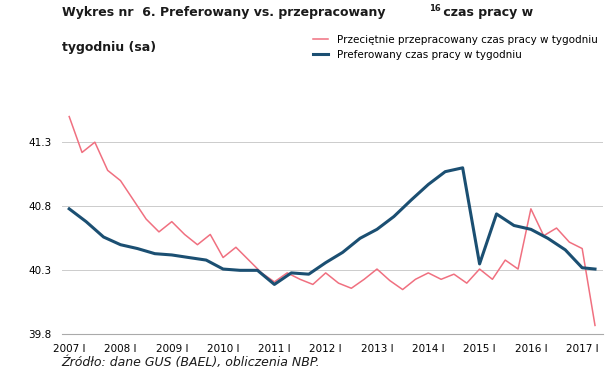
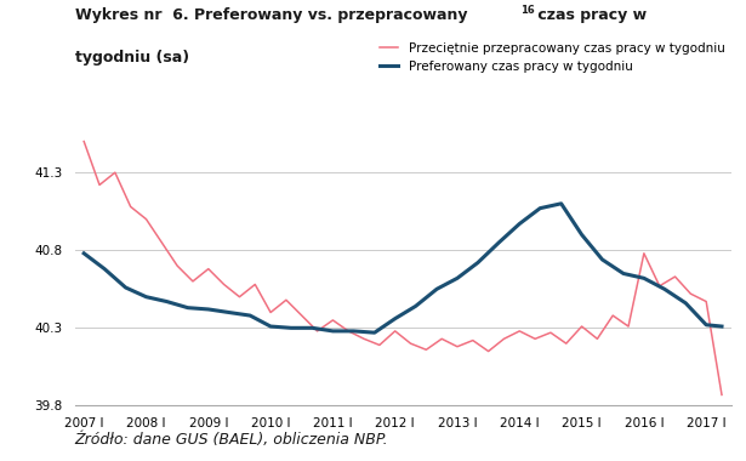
Przeciętnie przepracowany czas pracy w tygodniu/2011 I: 40.21 -> 40.35
Preferowany czas pracy w tygodniu/2011 I: 40.19 -> 40.28
Przeciętnie przepracowany czas pracy w tygodniu/2013 I: 40.31 -> 40.18
Preferowany czas pracy w tygodniu/2015 I: 40.35 -> 40.90
